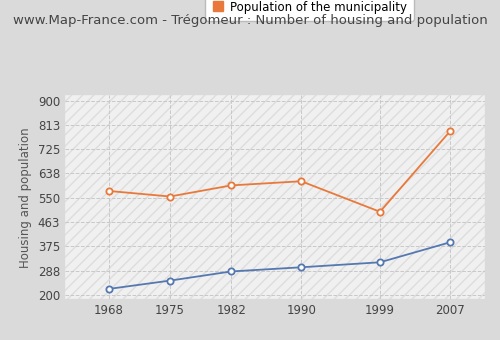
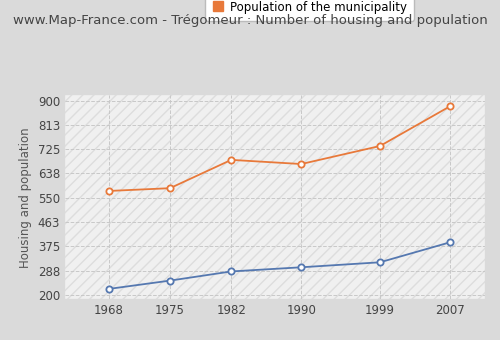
Population of the municipality/1975: 555 -> 585
Population of the municipality/1982: 595 -> 687
Population of the municipality/1990: 610 -> 672
Population of the municipality/1999: 500 -> 737
Population of the municipality/2007: 790 -> 880
